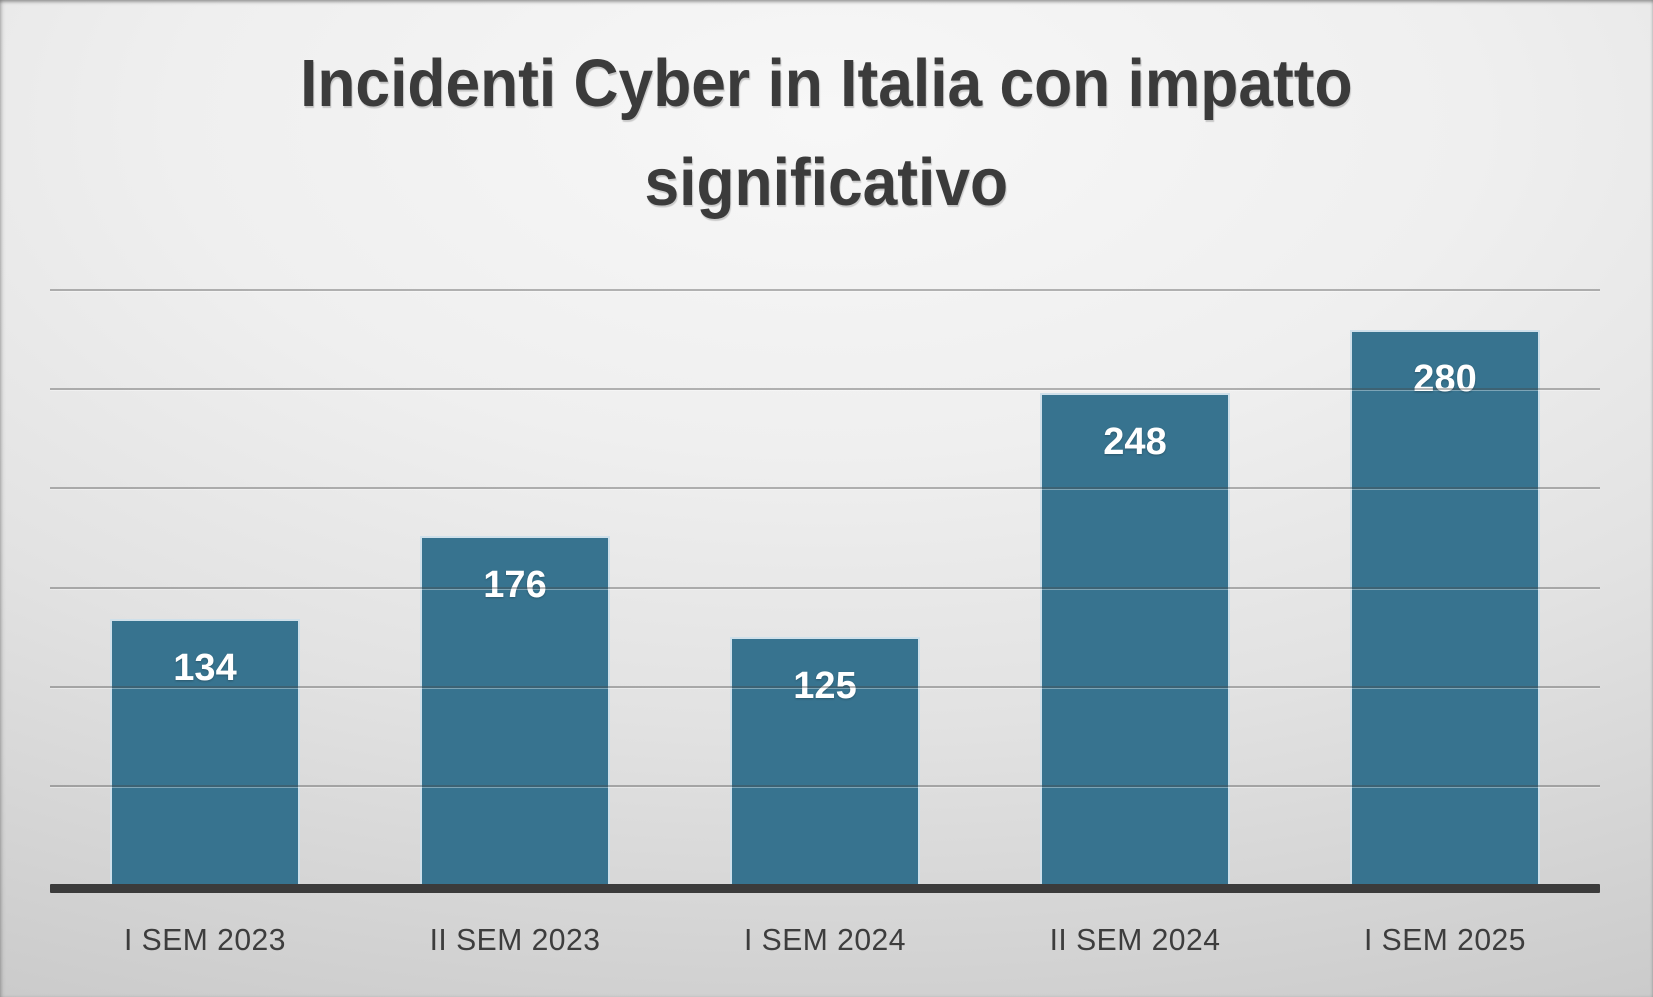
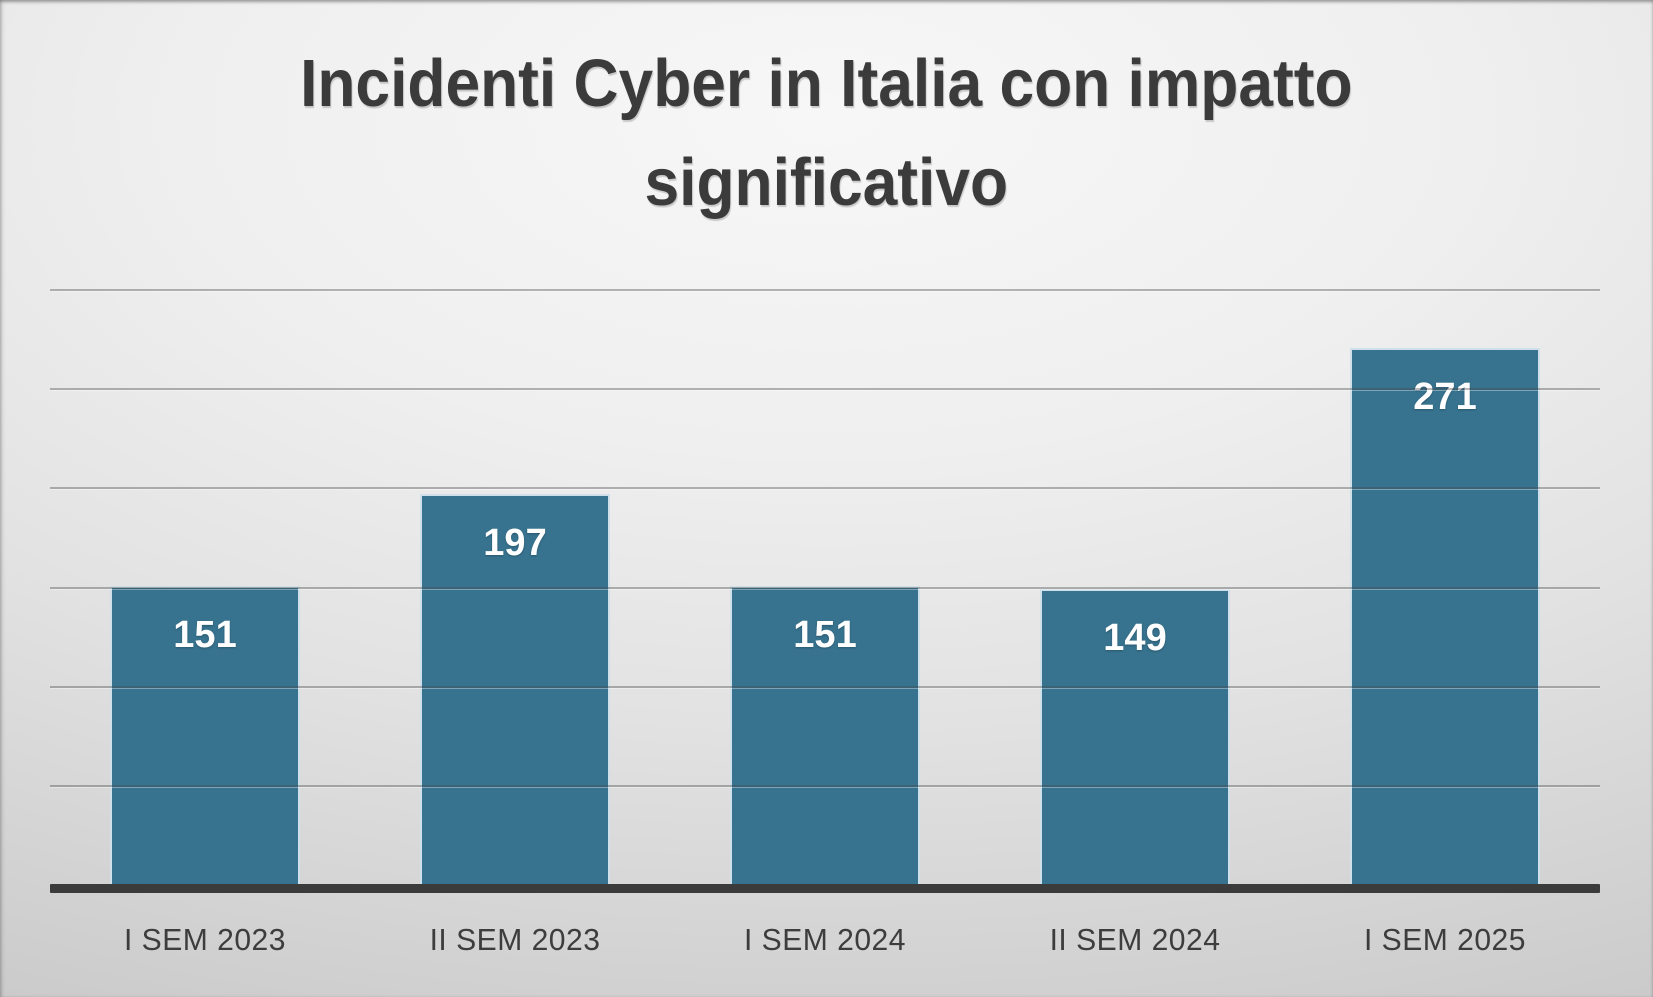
I SEM 2023: 134 -> 151
II SEM 2023: 176 -> 197
I SEM 2024: 125 -> 151
II SEM 2024: 248 -> 149
I SEM 2025: 280 -> 271
